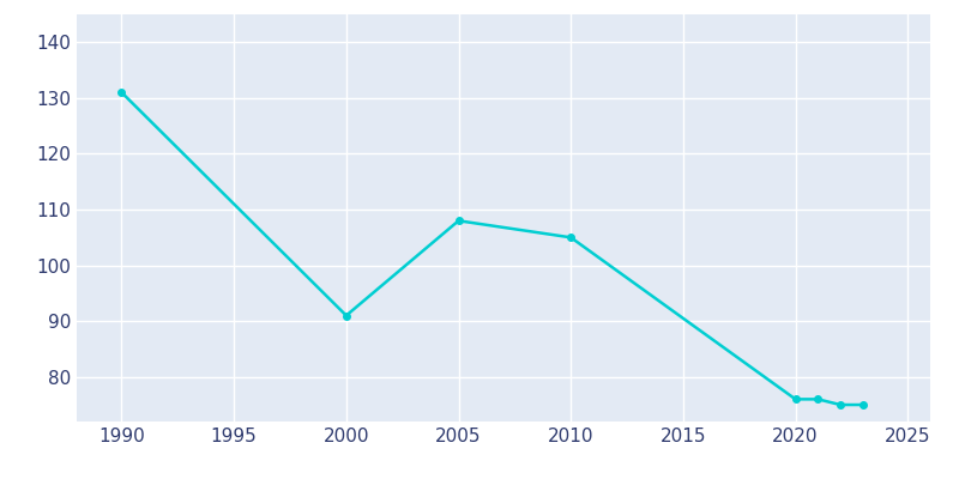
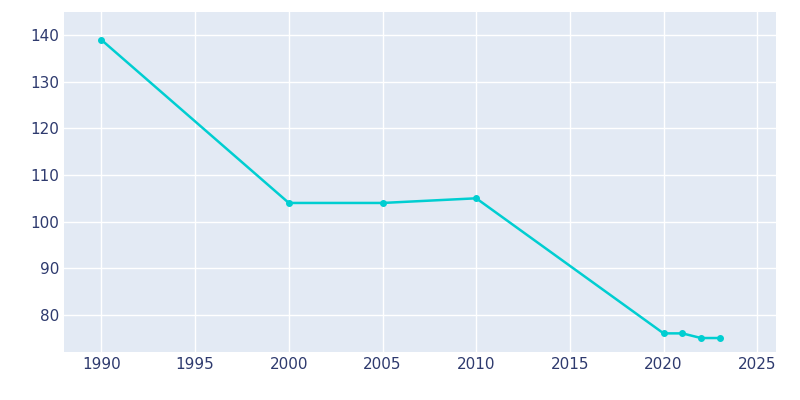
1990: 131 -> 139
2000: 91 -> 104
2005: 108 -> 104
